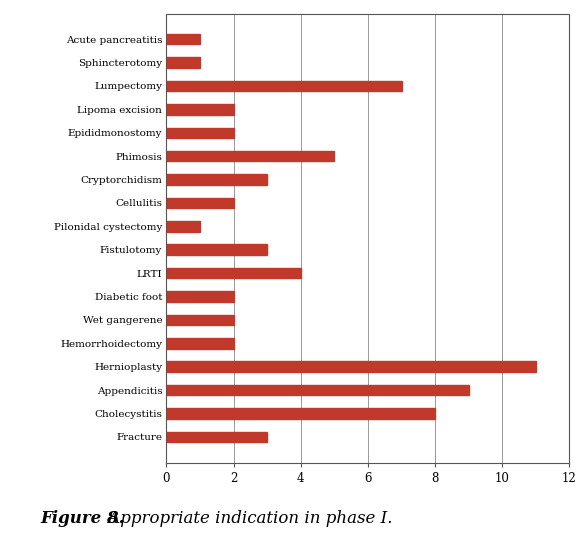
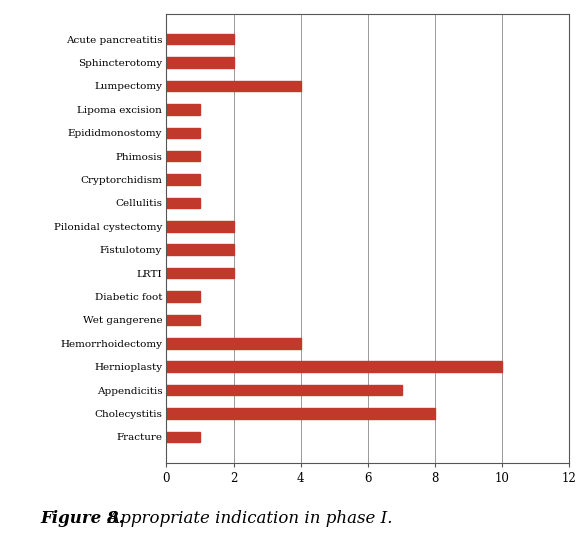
Acute pancreatitis: 1 -> 2
Sphincterotomy: 1 -> 2
Lumpectomy: 7 -> 4
Lipoma excision: 2 -> 1
Epididmonostomy: 2 -> 1
Phimosis: 5 -> 1
Cryptorchidism: 3 -> 1
Cellulitis: 2 -> 1
Pilonidal cystectomy: 1 -> 2
Fistulotomy: 3 -> 2
LRTI: 4 -> 2
Diabetic foot: 2 -> 1
Wet gangerene: 2 -> 1
Hemorrhoidectomy: 2 -> 4
Hernioplasty: 11 -> 10
Appendicitis: 9 -> 7
Fracture: 3 -> 1
